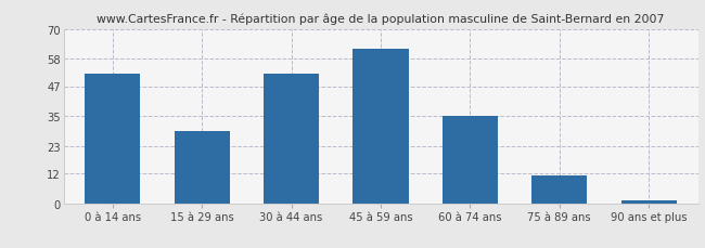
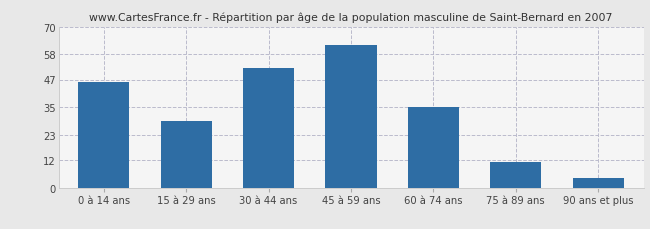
0 à 14 ans: 52 -> 46
90 ans et plus: 1 -> 4
